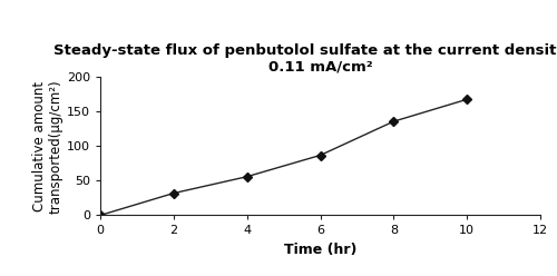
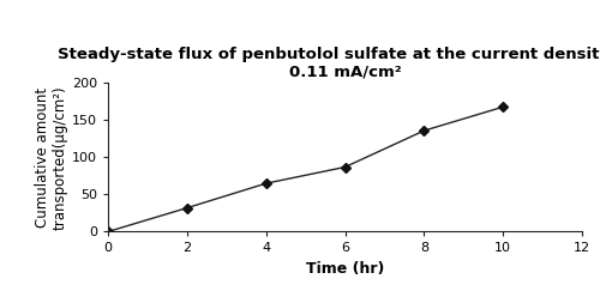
4: 56 -> 65
